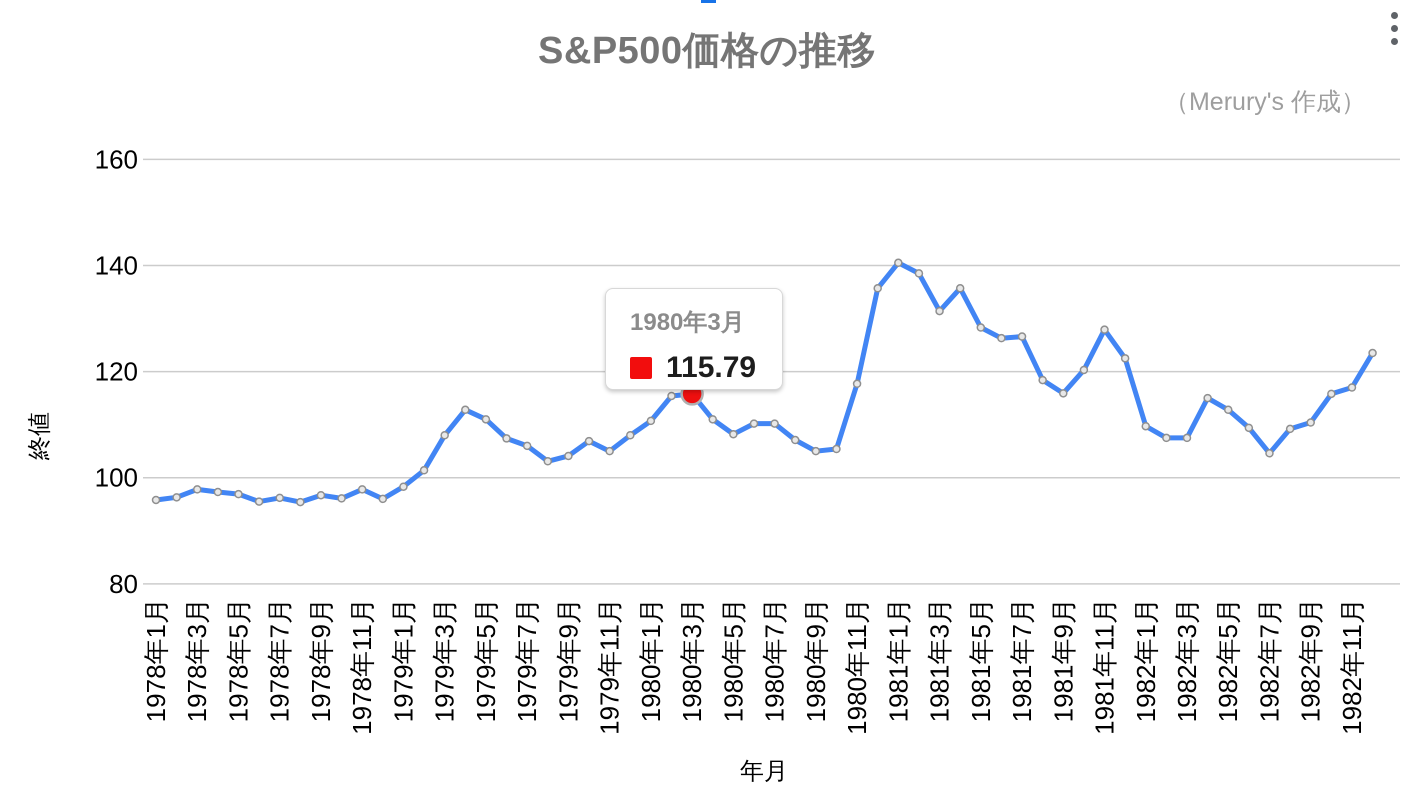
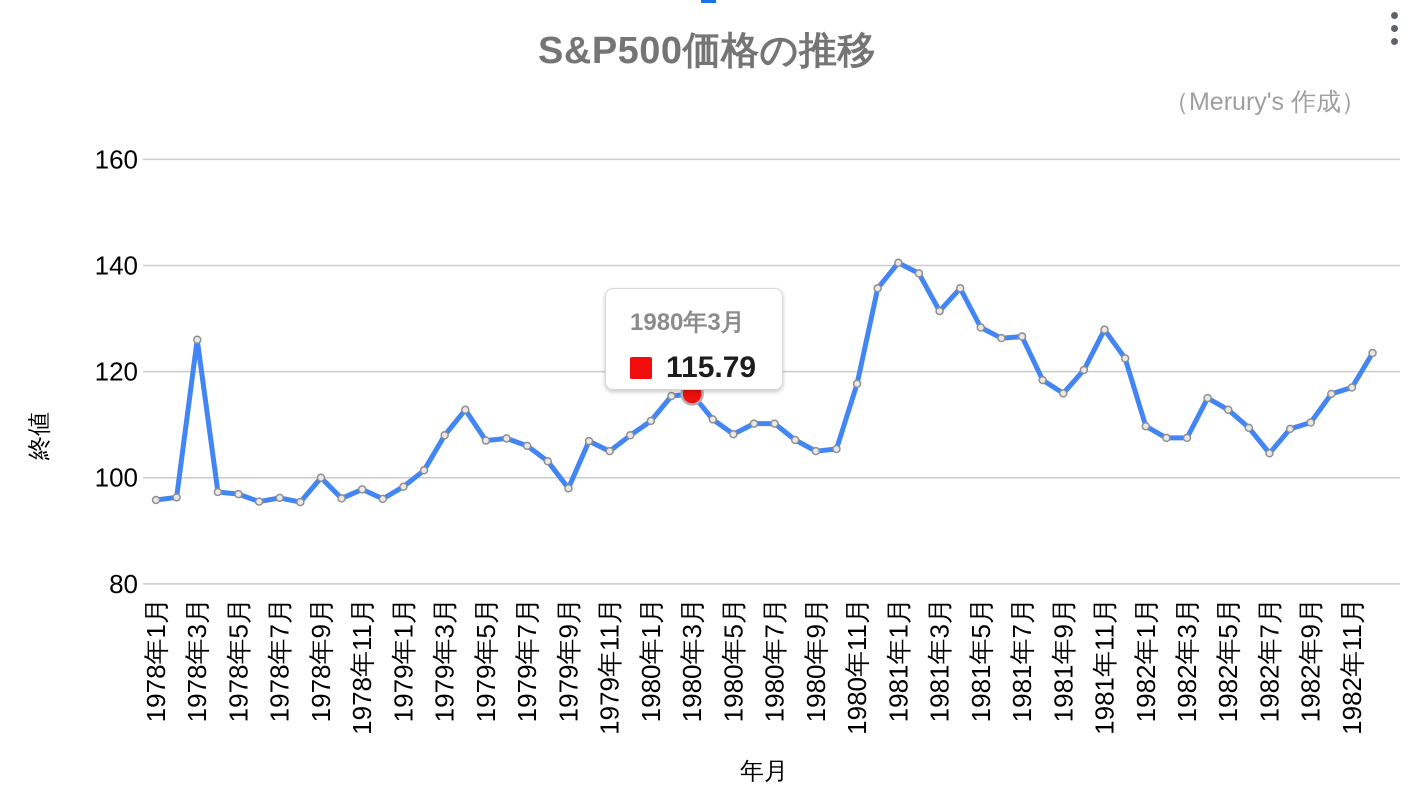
1978年3月: 98 -> 126
1978年9月: 97 -> 100
1979年5月: 111 -> 107
1979年9月: 104 -> 98
